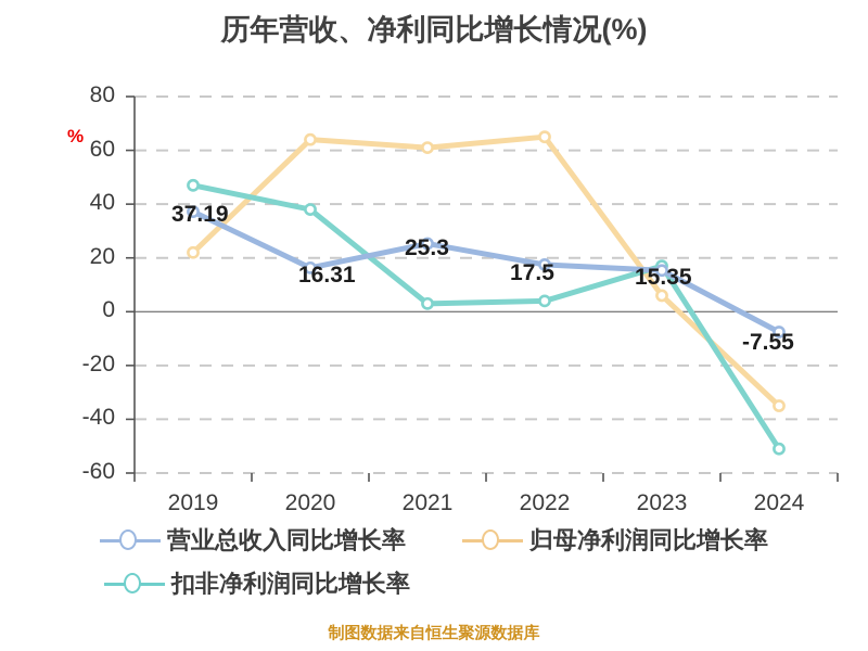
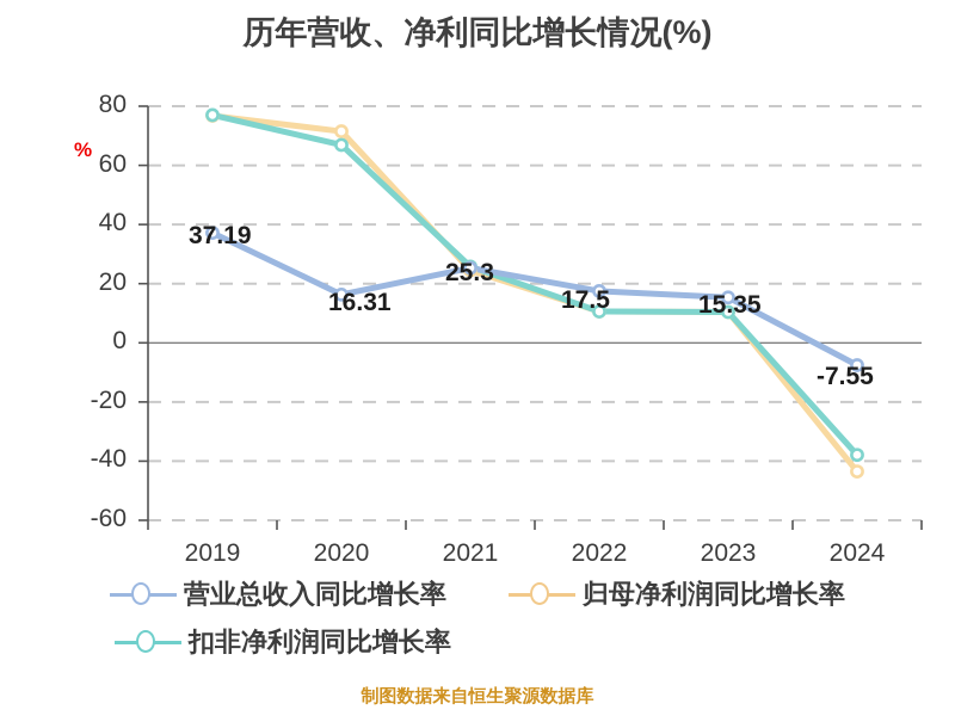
归母净利润同比增长率/2019: 22 -> 77
扣非净利润同比增长率/2019: 47 -> 77
归母净利润同比增长率/2020: 64 -> 72
扣非净利润同比增长率/2020: 38 -> 67
归母净利润同比增长率/2021: 61 -> 24
扣非净利润同比增长率/2021: 3 -> 26
归母净利润同比增长率/2022: 65 -> 11
扣非净利润同比增长率/2022: 4 -> 11
归母净利润同比增长率/2023: 6 -> 10
扣非净利润同比增长率/2023: 17 -> 10
归母净利润同比增长率/2024: -35 -> -44
扣非净利润同比增长率/2024: -51 -> -38
